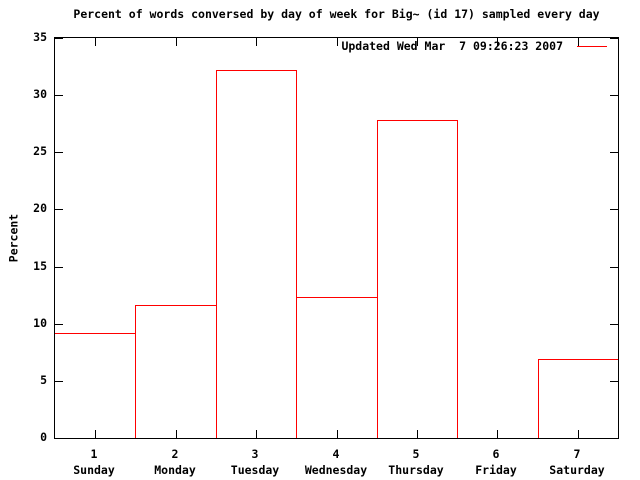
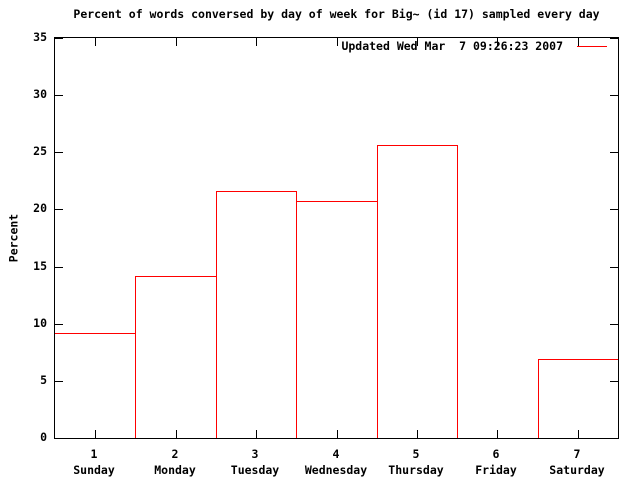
Monday: 11.6 -> 14.2
Tuesday: 32.2 -> 21.6
Wednesday: 12.3 -> 20.7
Thursday: 27.8 -> 25.6
